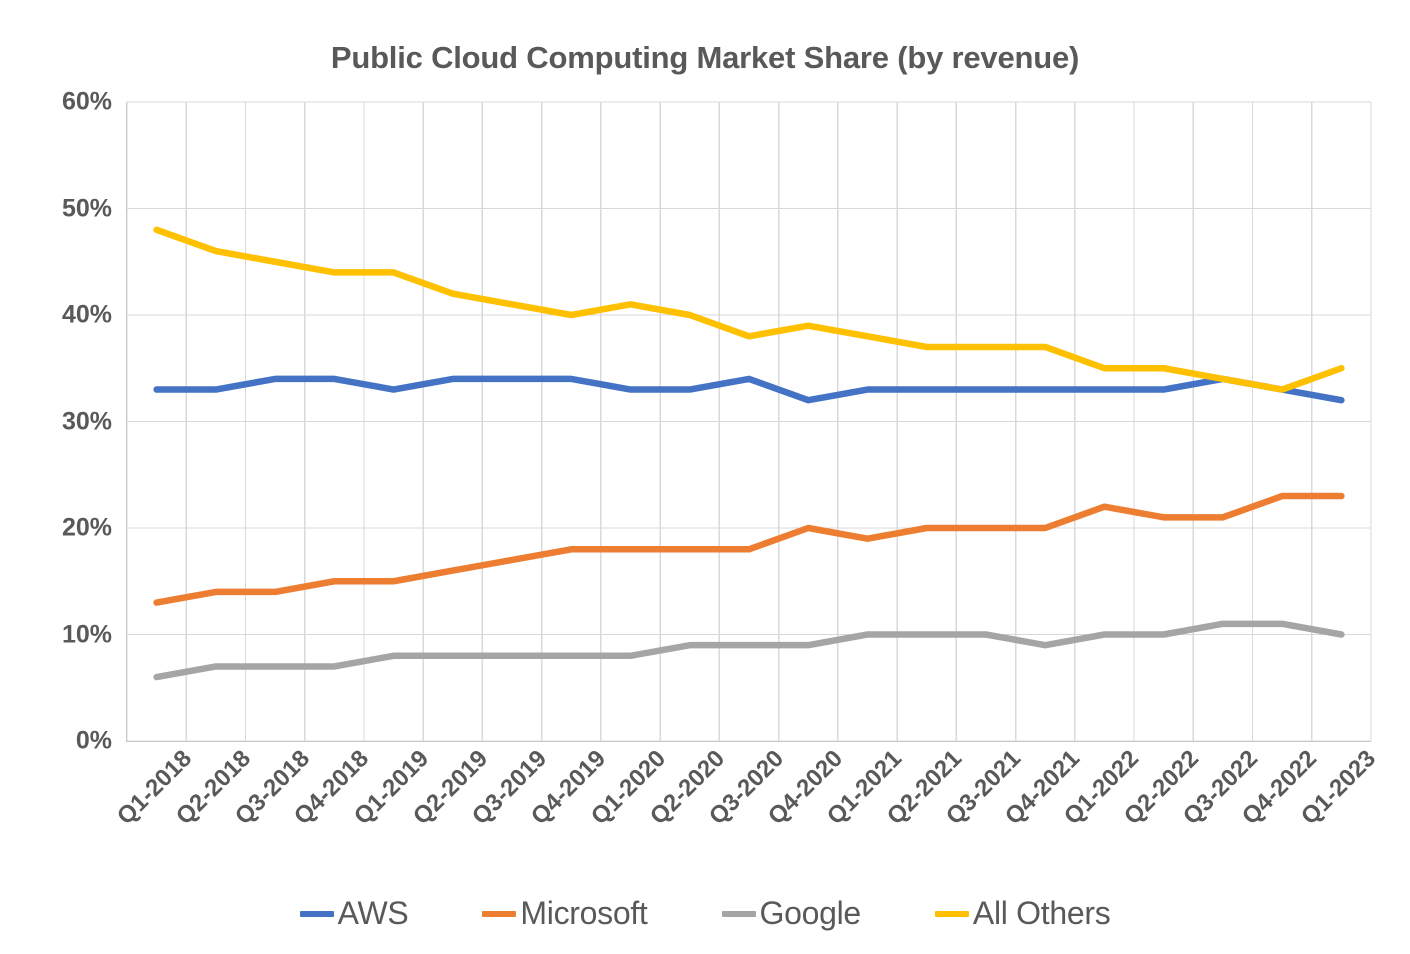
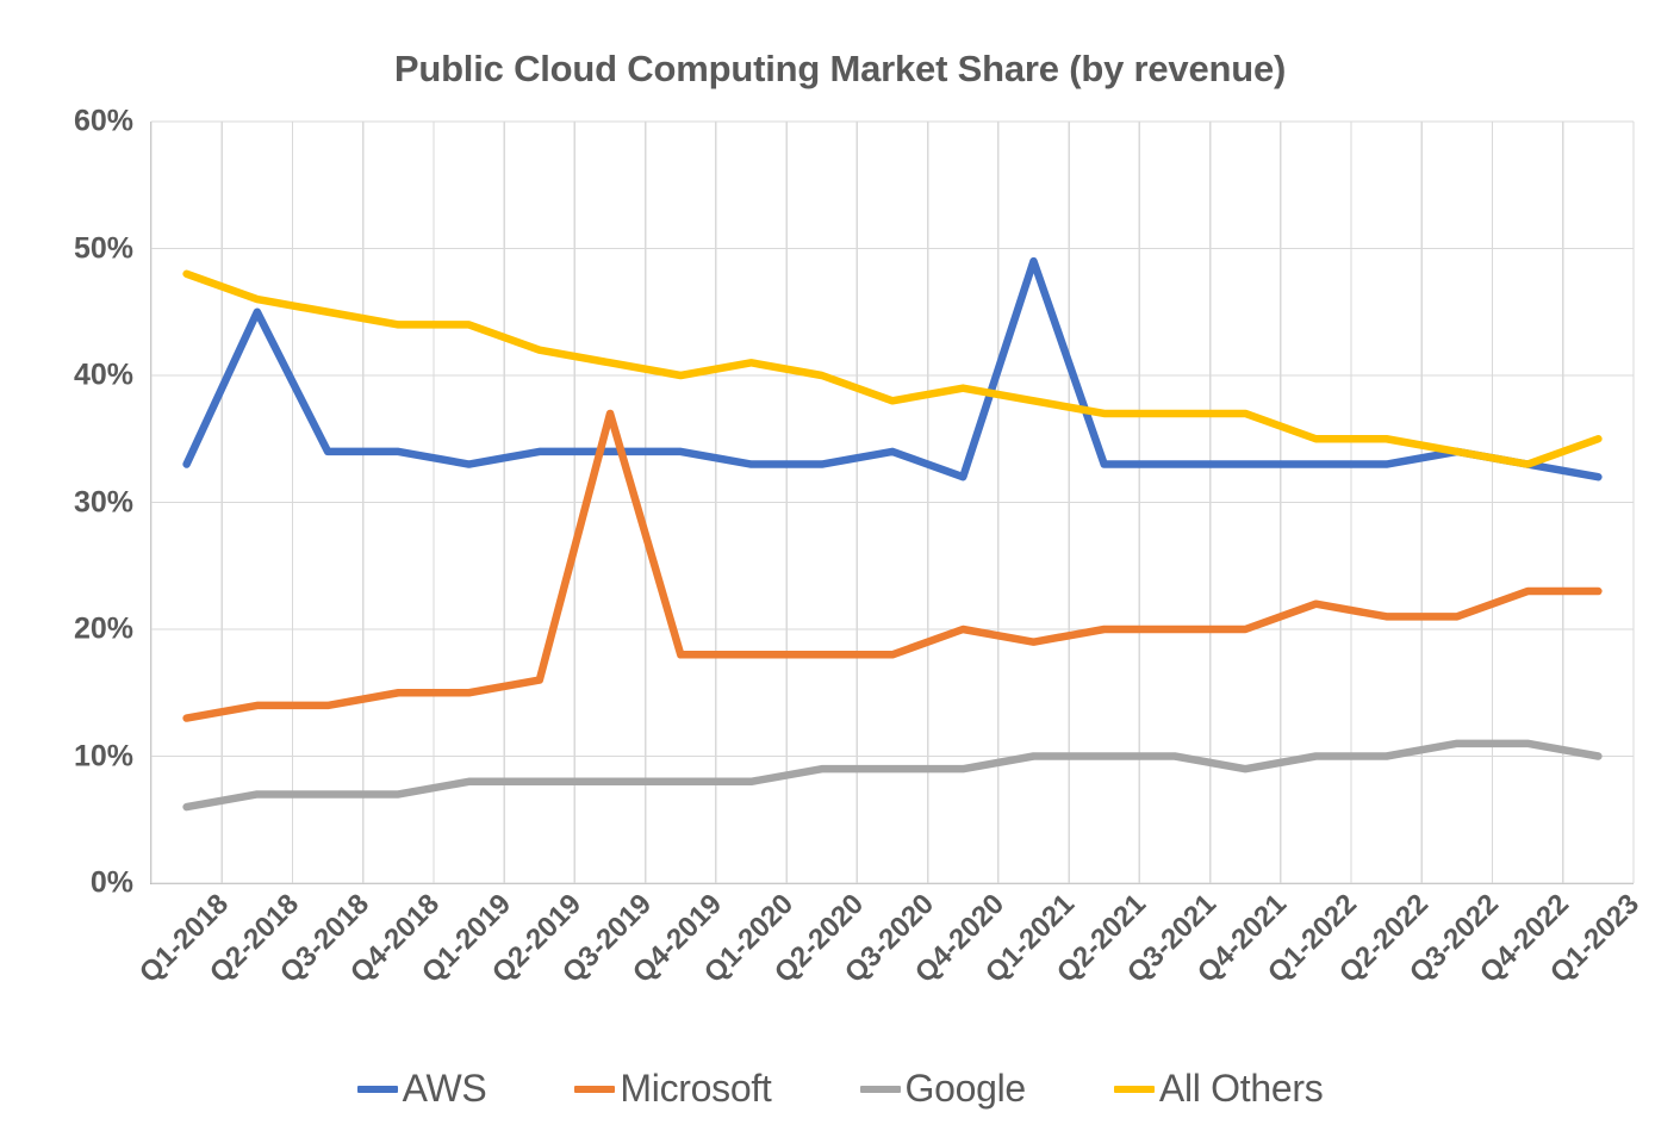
AWS/Q2-2018: 33% -> 45%
Microsoft/Q3-2019: 17% -> 37%
AWS/Q1-2021: 33% -> 49%
